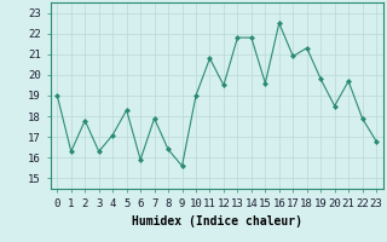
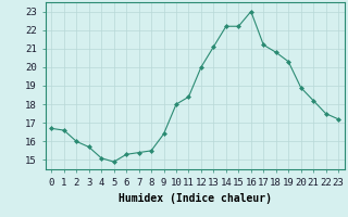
0: 19.0 -> 16.7
1: 16.3 -> 16.6
2: 17.8 -> 16.0
3: 16.3 -> 15.7
4: 17.1 -> 15.1
5: 18.3 -> 14.9
6: 15.9 -> 15.3
7: 17.9 -> 15.4
8: 16.4 -> 15.5
9: 15.6 -> 16.4
10: 19.0 -> 18.0
11: 20.8 -> 18.4
12: 19.5 -> 20.0
13: 21.8 -> 21.1
14: 21.8 -> 22.2
15: 19.6 -> 22.2
16: 22.5 -> 23.0
17: 20.9 -> 21.2
18: 21.3 -> 20.8
19: 19.8 -> 20.3
20: 18.5 -> 18.9
21: 19.7 -> 18.2
22: 17.9 -> 17.5
23: 16.8 -> 17.2
